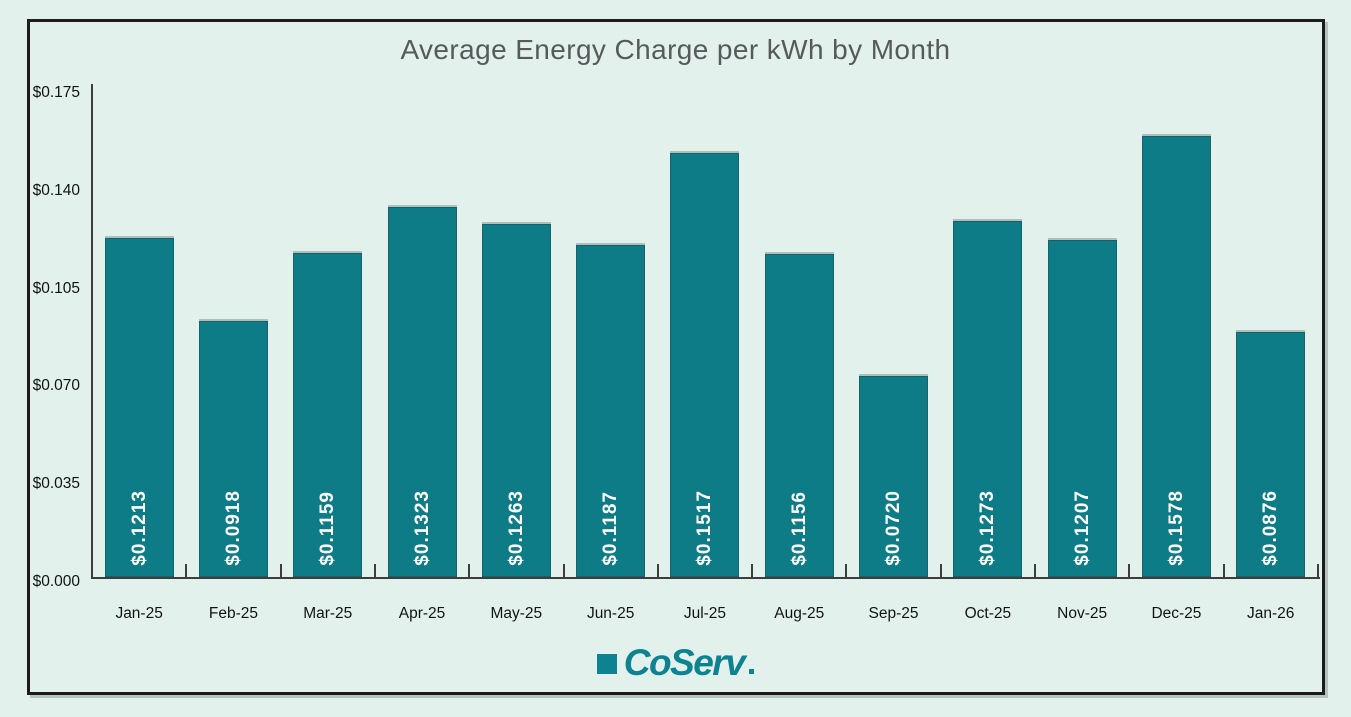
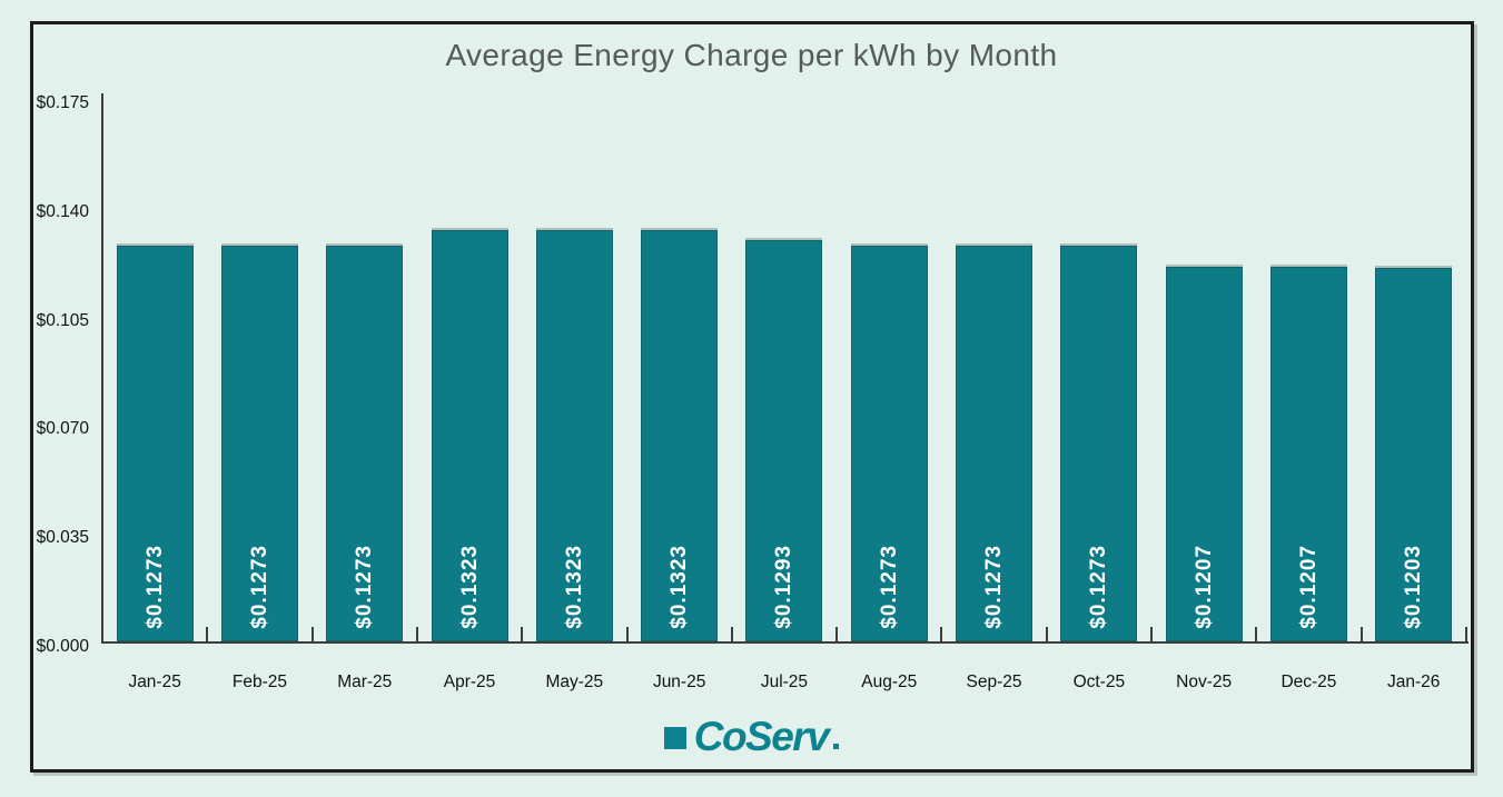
Jan-25: $0.1213 -> $0.1273
Feb-25: $0.0918 -> $0.1273
Mar-25: $0.1159 -> $0.1273
May-25: $0.1263 -> $0.1323
Jun-25: $0.1187 -> $0.1323
Jul-25: $0.1517 -> $0.1293
Aug-25: $0.1156 -> $0.1273
Sep-25: $0.0720 -> $0.1273
Dec-25: $0.1578 -> $0.1207
Jan-26: $0.0876 -> $0.1203
